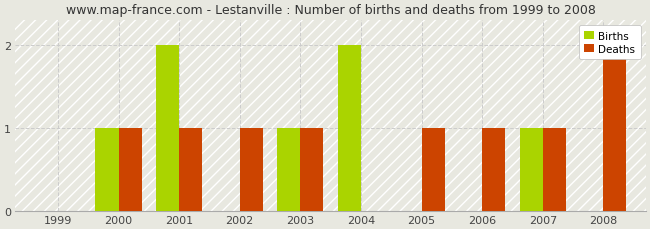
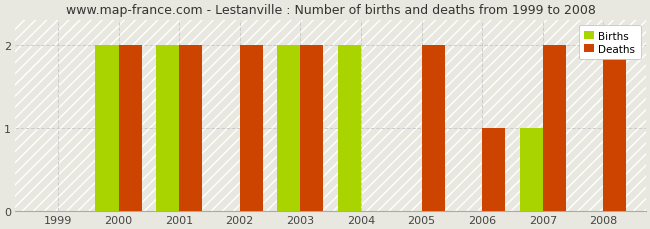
Births/2000: 1 -> 2
Deaths/2000: 1 -> 2
Deaths/2001: 1 -> 2
Deaths/2002: 1 -> 2
Births/2003: 1 -> 2
Deaths/2003: 1 -> 2
Deaths/2005: 1 -> 2
Deaths/2007: 1 -> 2
